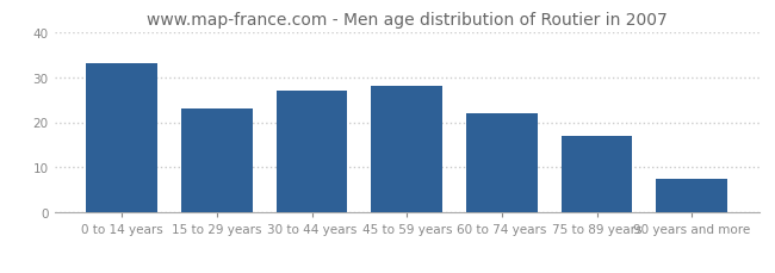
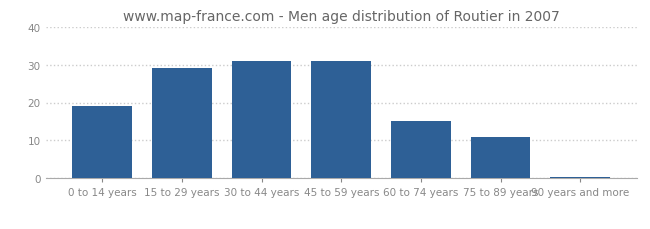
0 to 14 years: 33.0 -> 19.0
15 to 29 years: 23.0 -> 29.0
30 to 44 years: 27.0 -> 31.0
45 to 59 years: 28.0 -> 31.0
60 to 74 years: 22.0 -> 15.0
75 to 89 years: 17.0 -> 11.0
90 years and more: 7.5 -> 0.4
